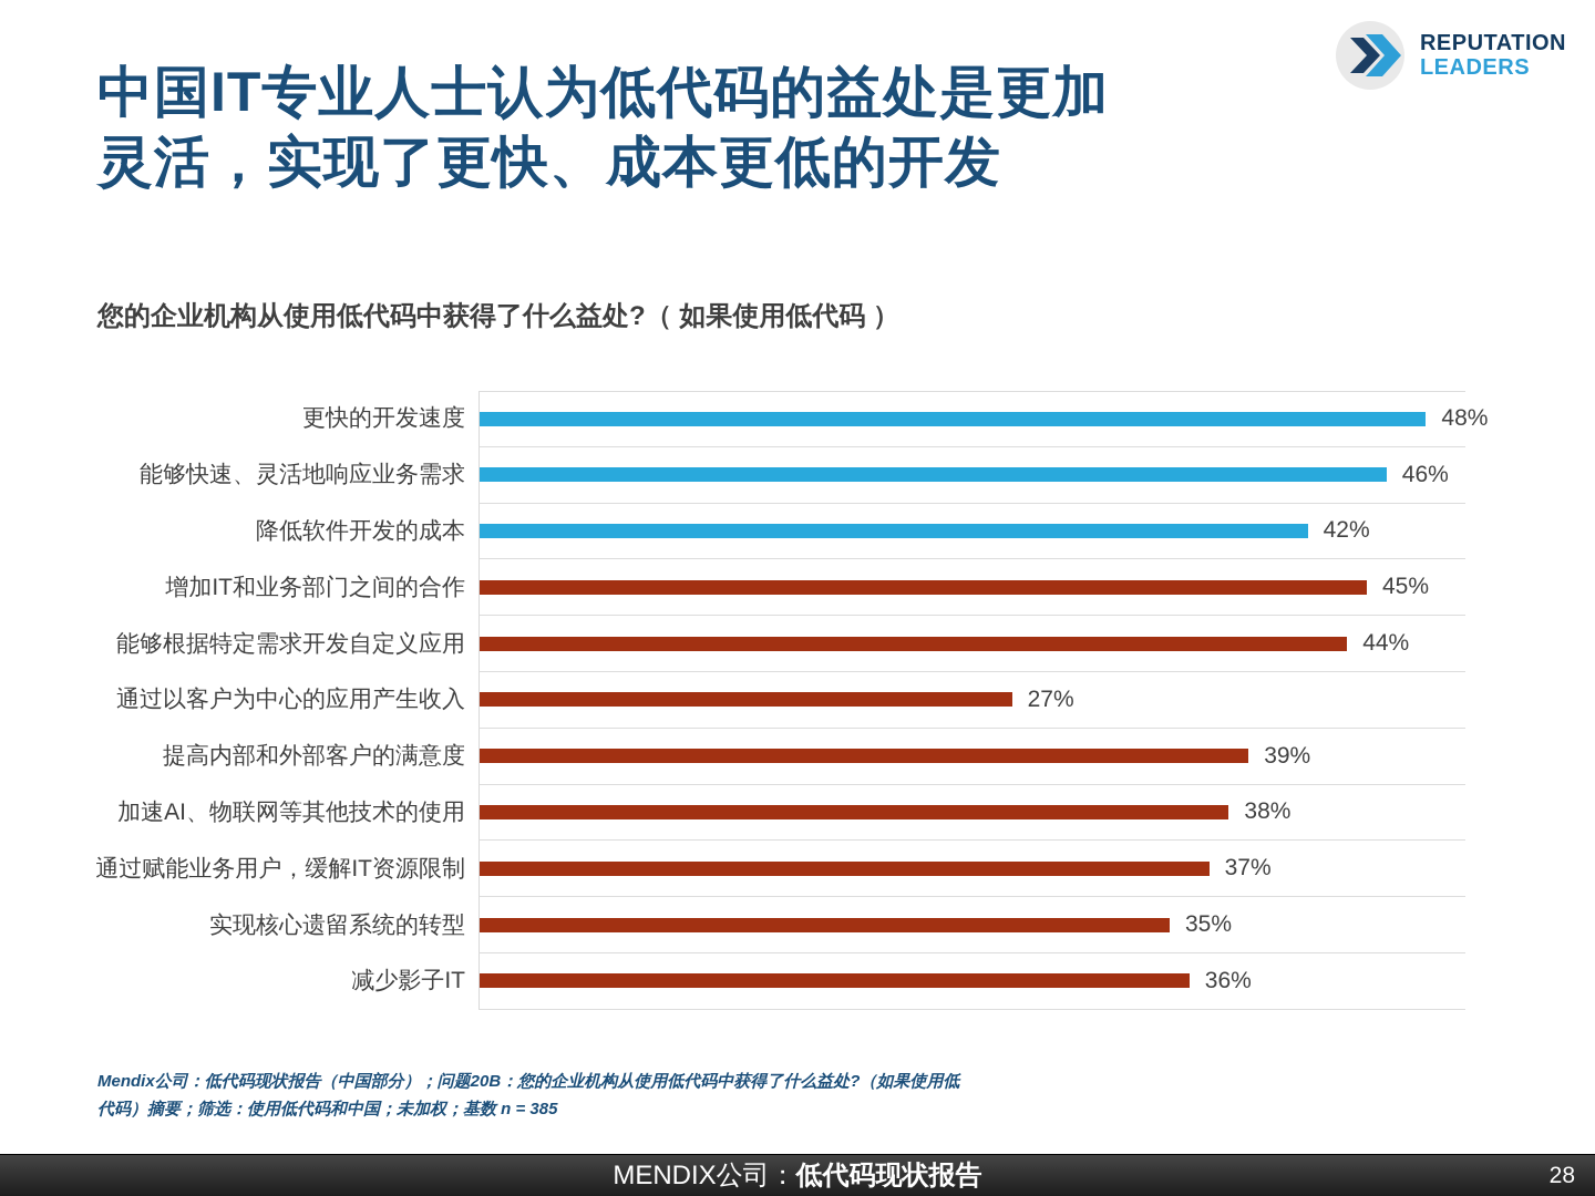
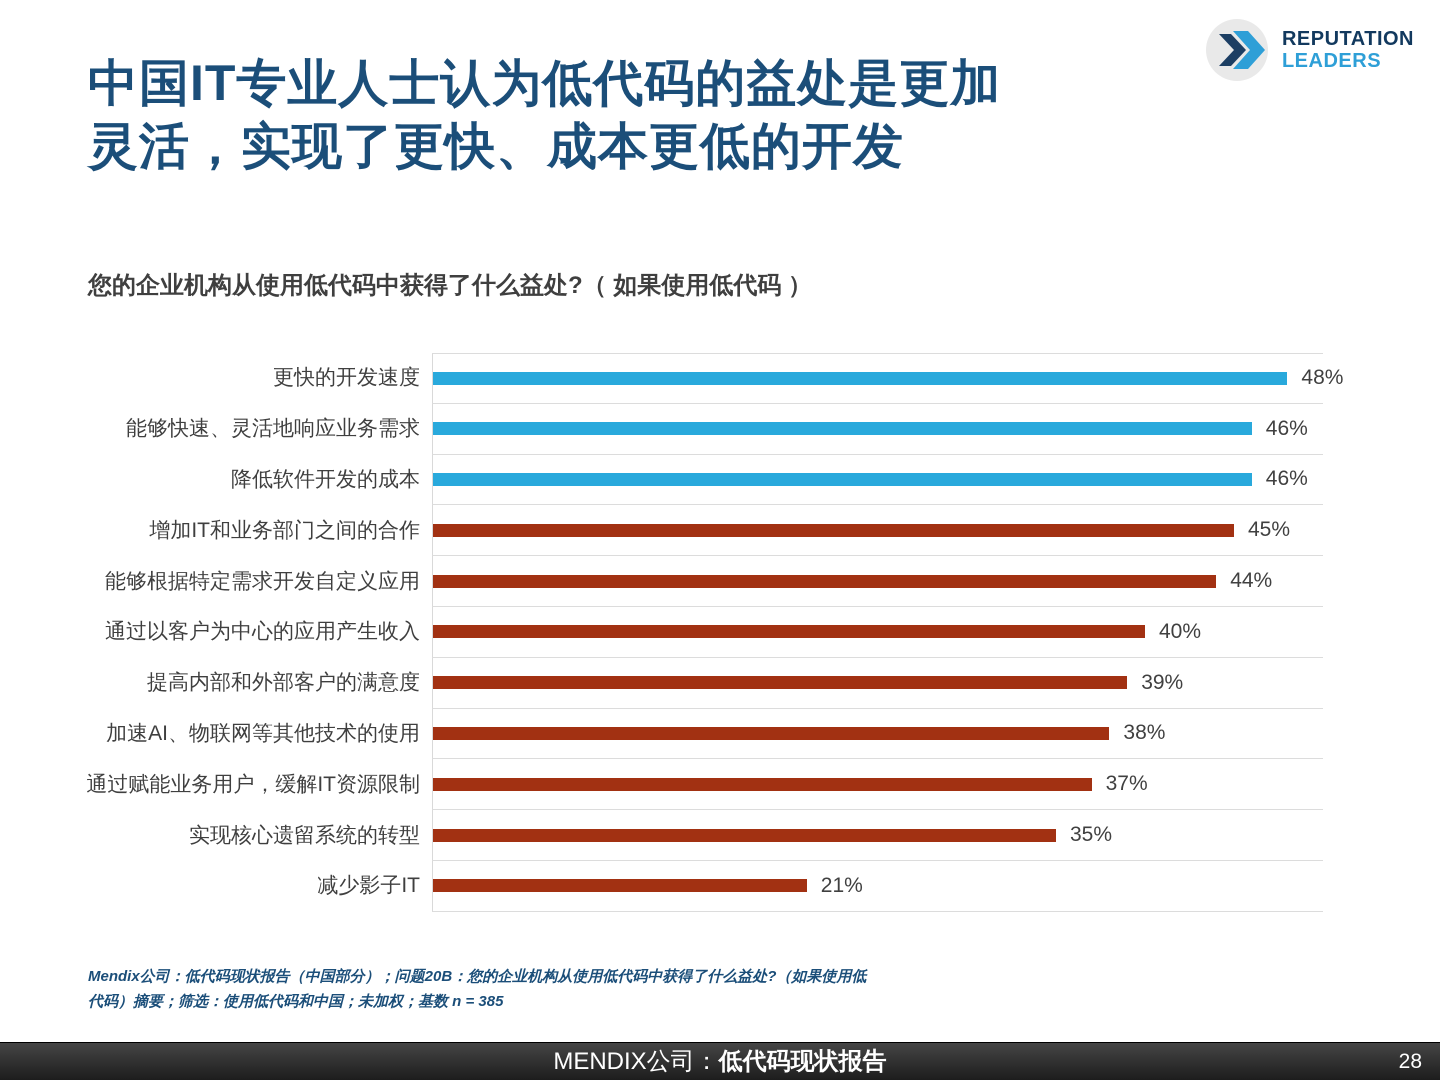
降低软件开发的成本: 42% -> 46%
通过以客户为中心的应用产生收入: 27% -> 40%
减少影子IT: 36% -> 21%
